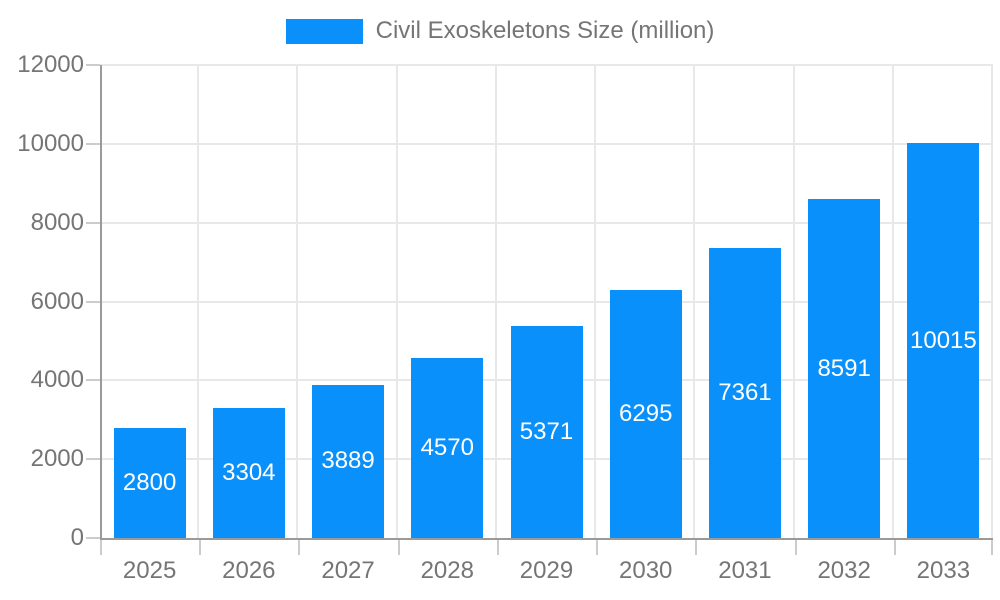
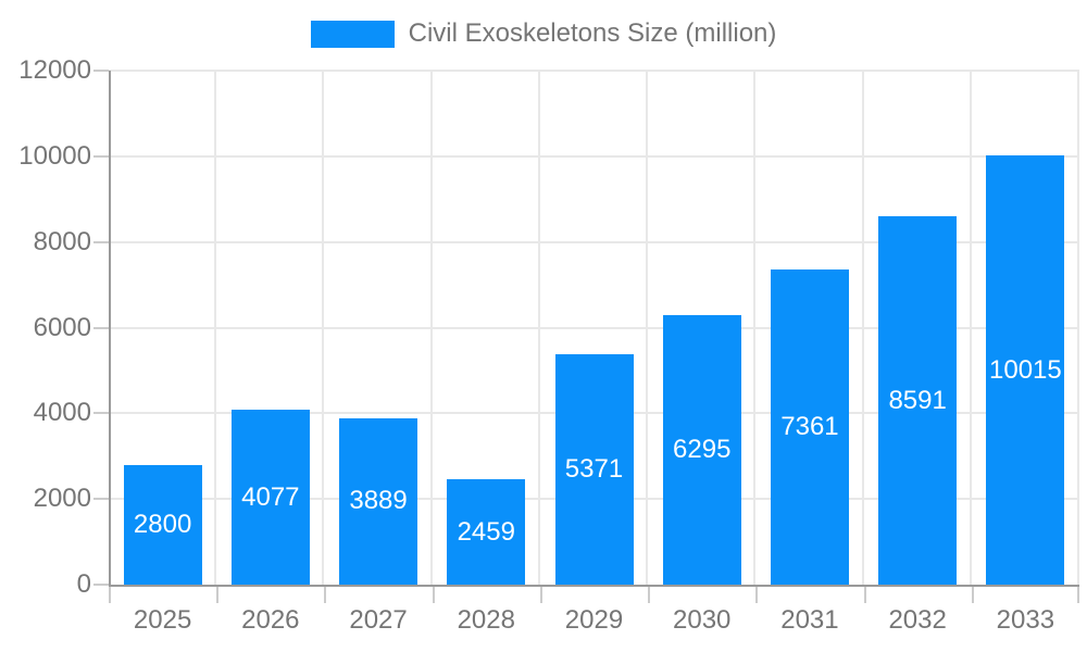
2026: 3304 -> 4077
2028: 4570 -> 2459
